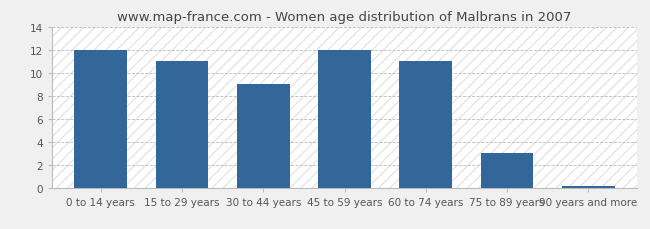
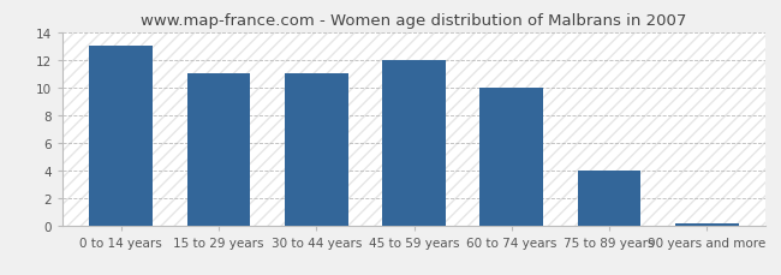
0 to 14 years: 12.0 -> 13.0
30 to 44 years: 9.0 -> 11.0
60 to 74 years: 11.0 -> 10.0
75 to 89 years: 3.0 -> 4.0
